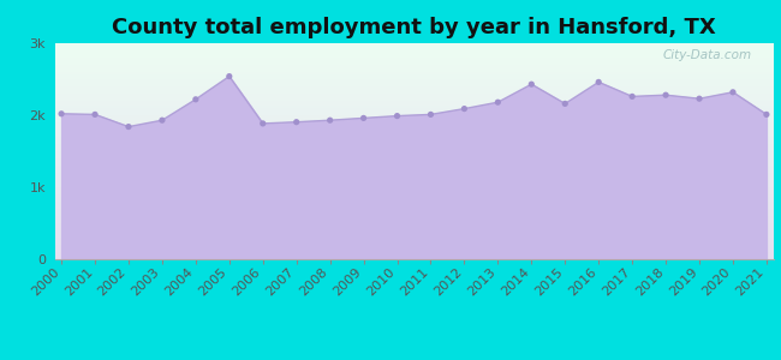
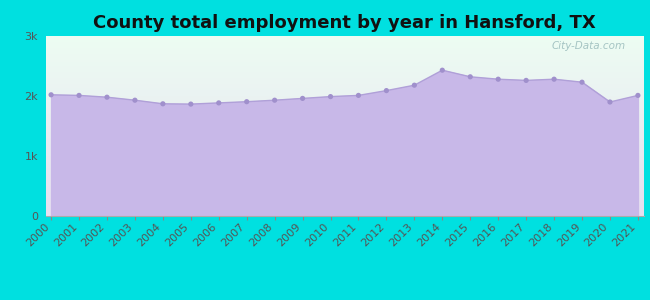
2002: 1.84k -> 1.98k
2004: 2.22k -> 1.87k
2005: 2.54k -> 1.86k
2015: 2.16k -> 2.32k
2016: 2.46k -> 2.28k
2020: 2.32k -> 1.90k
